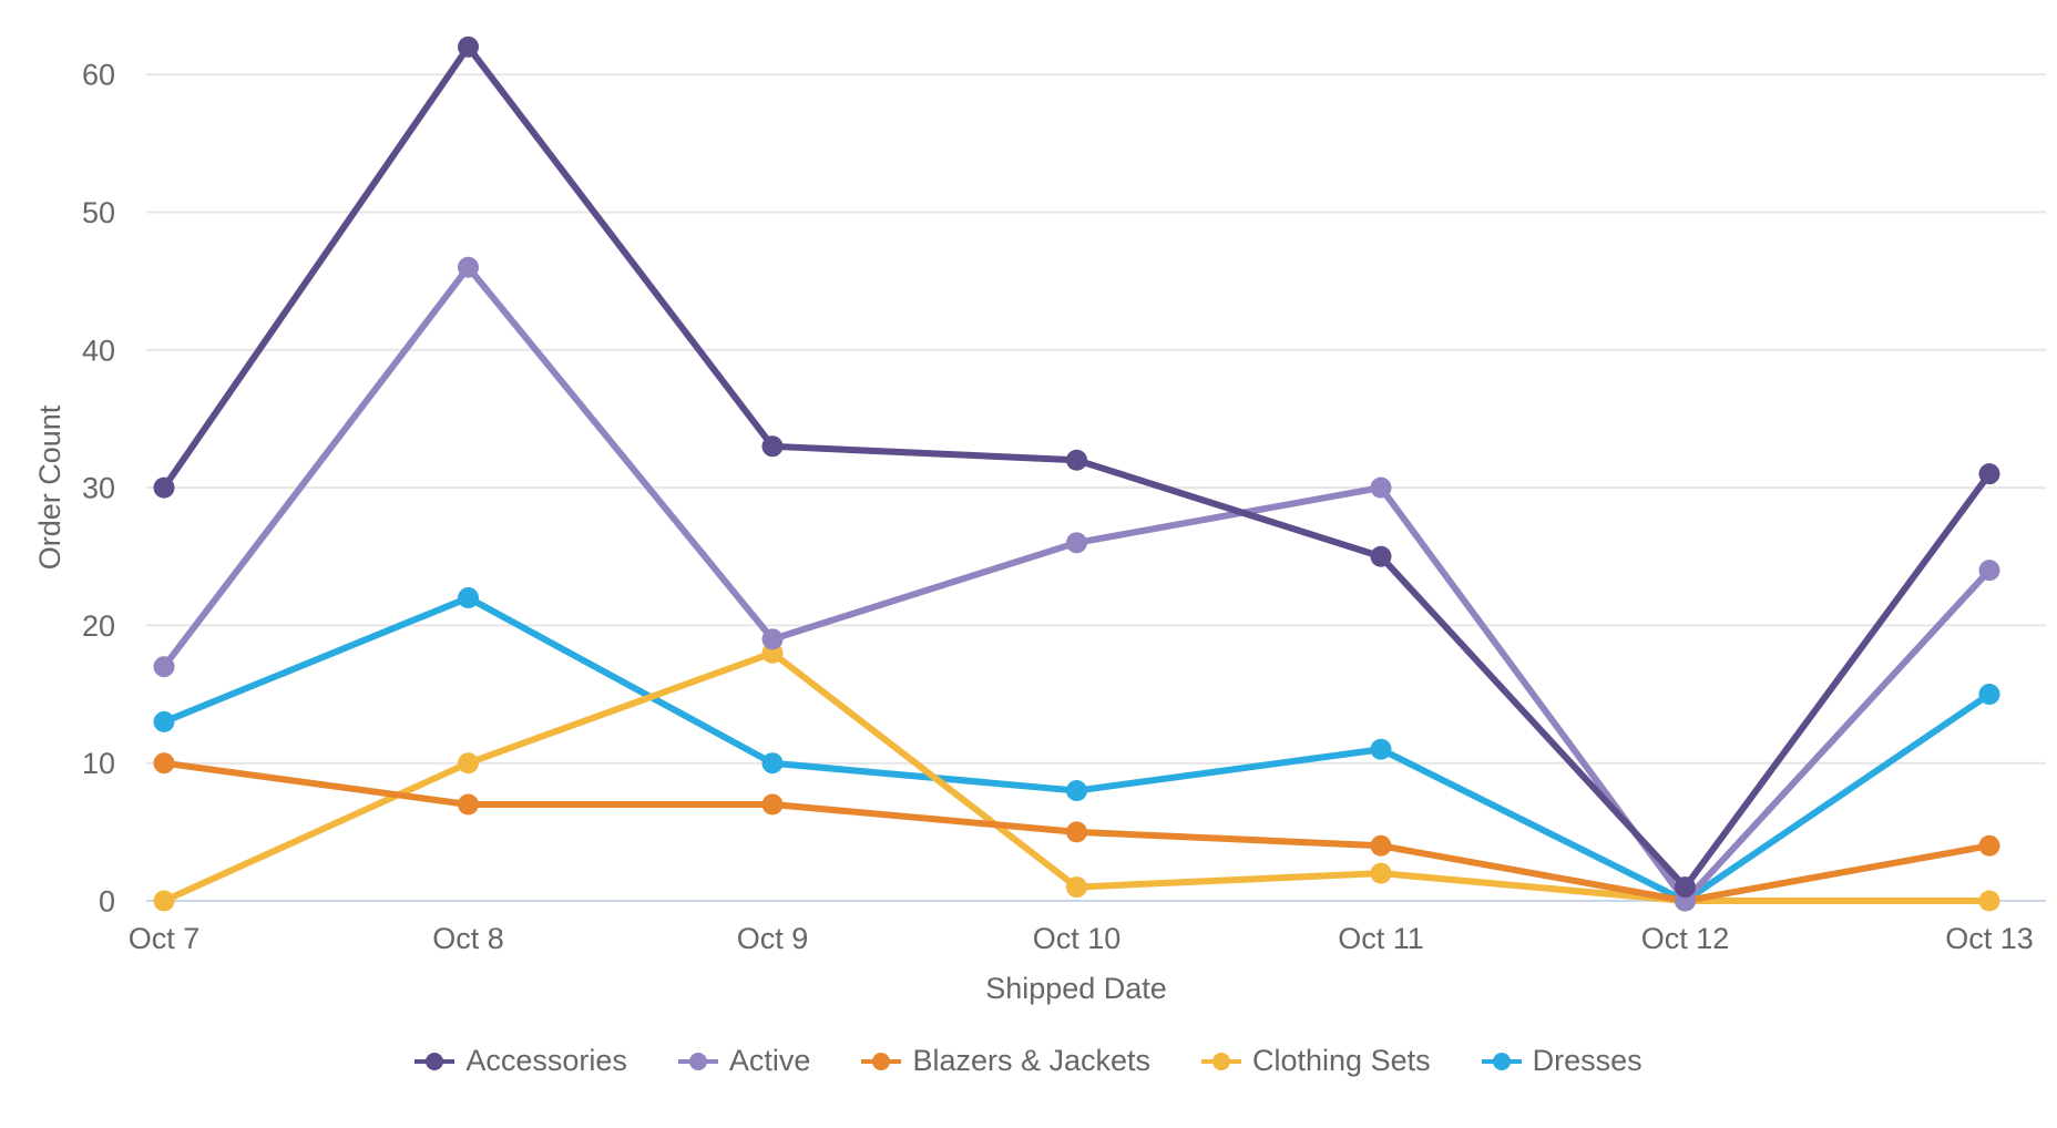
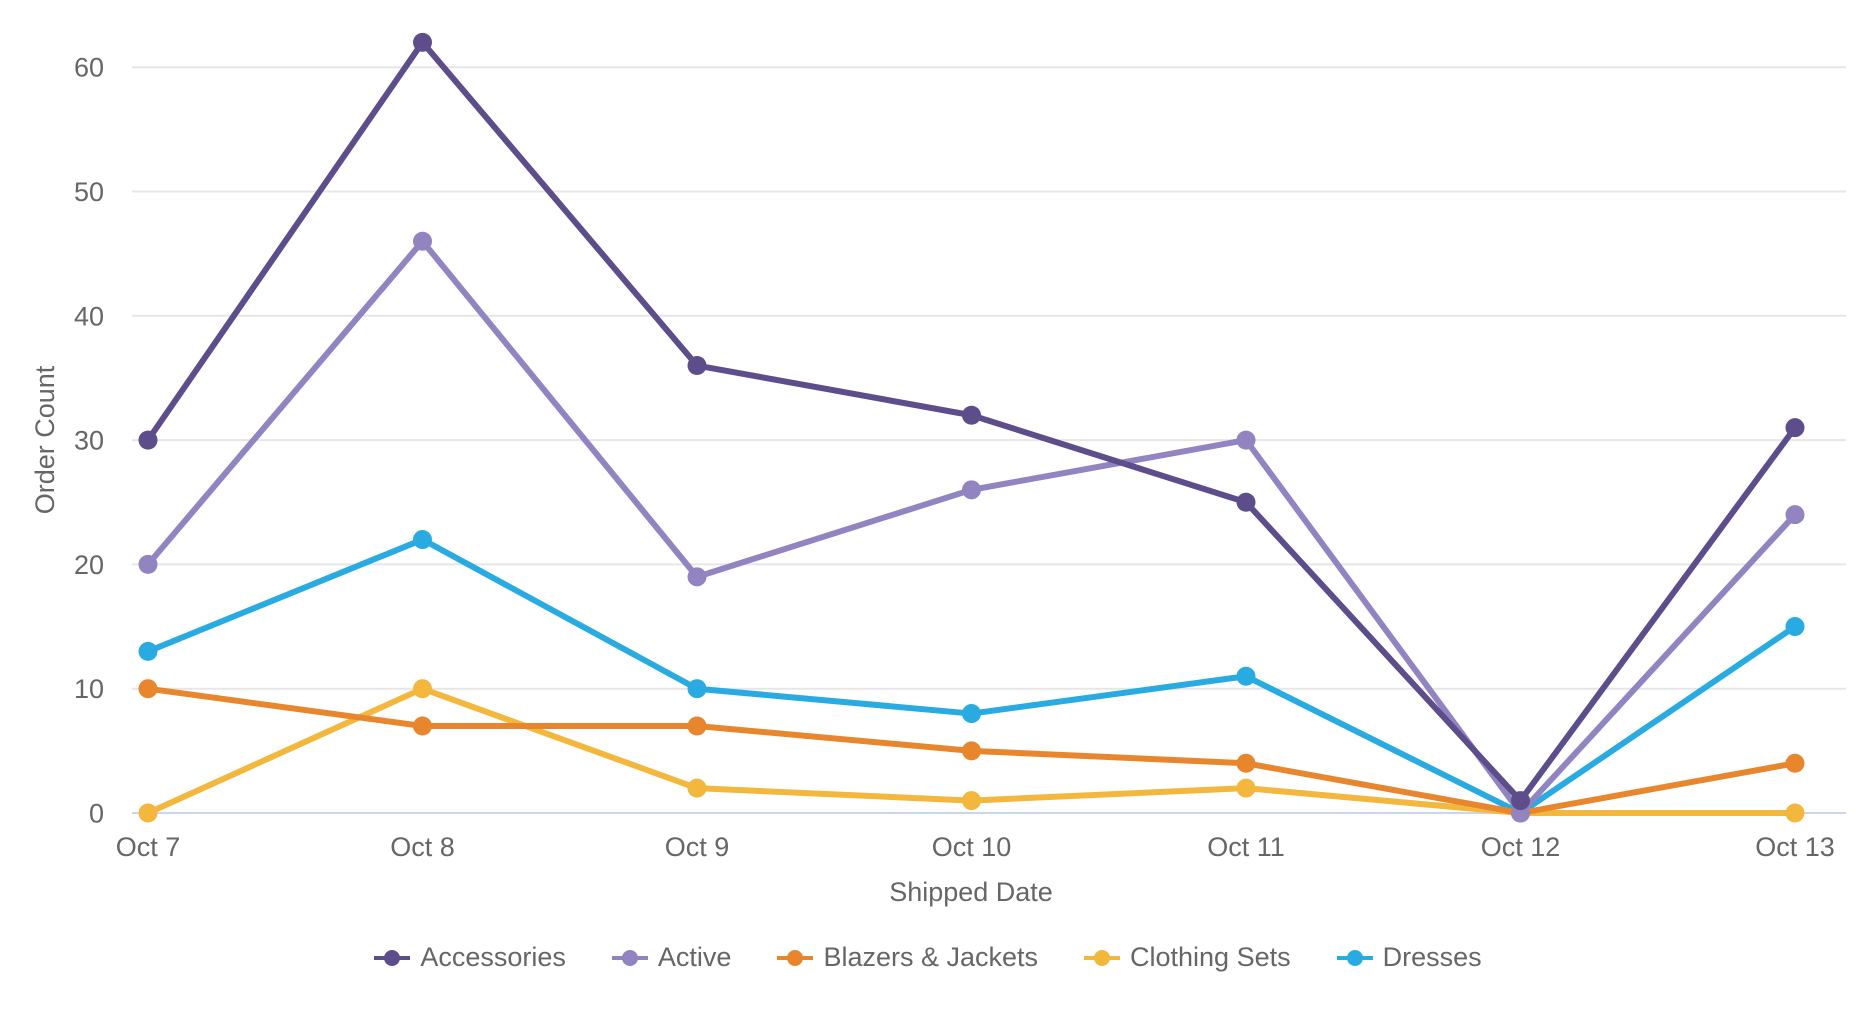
Active/Oct 7: 17 -> 20
Accessories/Oct 9: 33 -> 36
Clothing Sets/Oct 9: 18 -> 2
